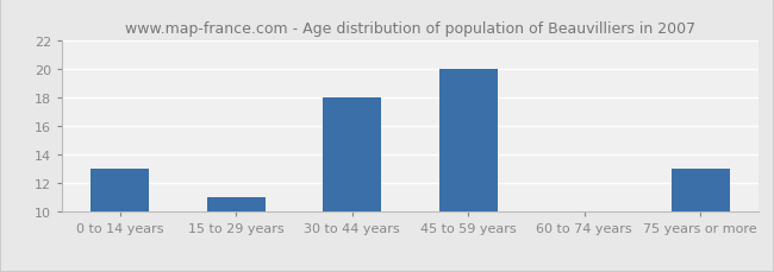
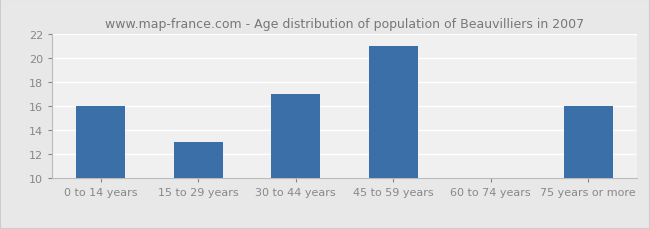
0 to 14 years: 13.0 -> 16.0
15 to 29 years: 11.0 -> 13.0
30 to 44 years: 18.0 -> 17.0
45 to 59 years: 20.0 -> 21.0
75 years or more: 13.0 -> 16.0
